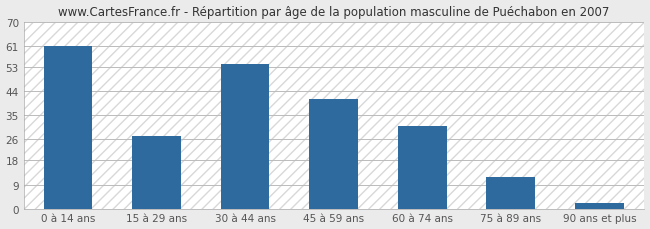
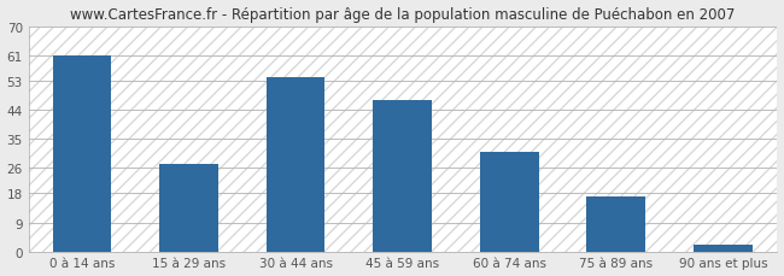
45 à 59 ans: 41 -> 47
75 à 89 ans: 12 -> 17
